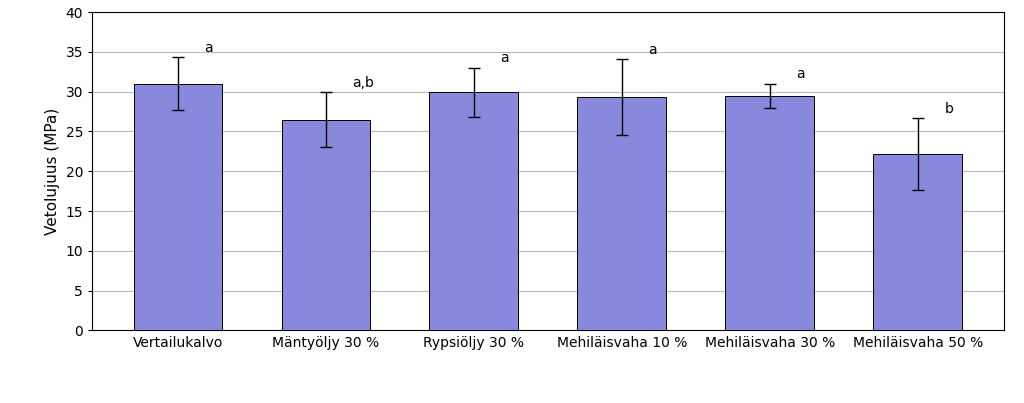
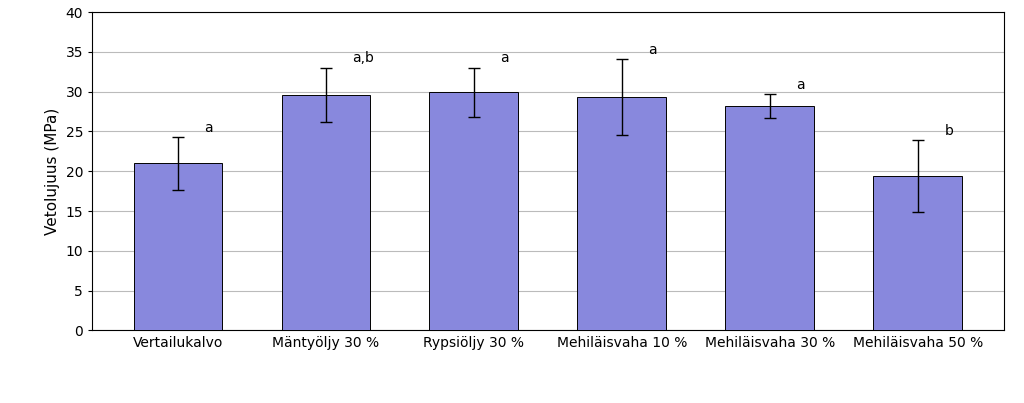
Vertailukalvo: 31.0 -> 21.0
Mäntyöljy 30 %: 26.5 -> 29.6
Mehiläisvaha 30 %: 29.5 -> 28.2
Mehiläisvaha 50 %: 22.2 -> 19.4
